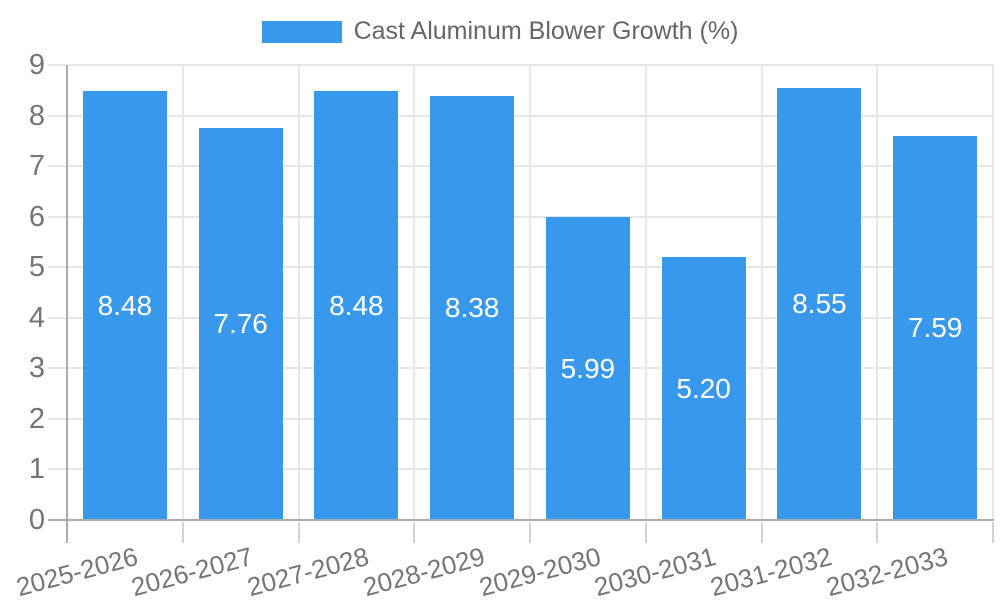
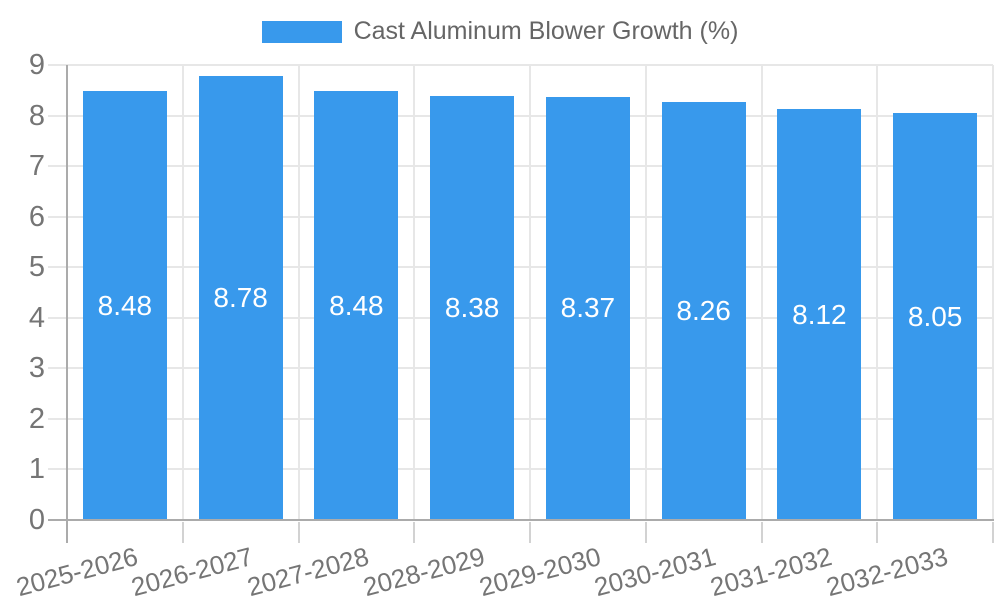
2026-2027: 7.76 -> 8.78
2029-2030: 5.99 -> 8.37
2030-2031: 5.20 -> 8.26
2031-2032: 8.55 -> 8.12
2032-2033: 7.59 -> 8.05
